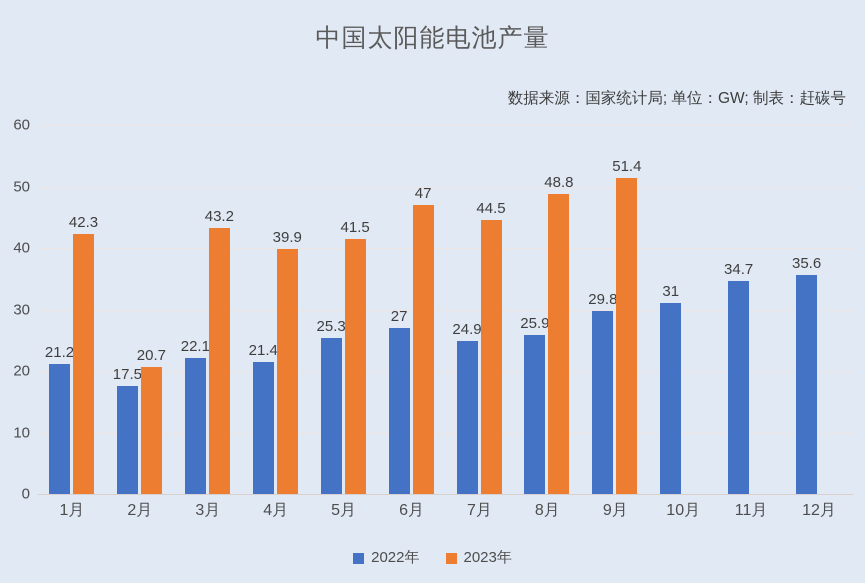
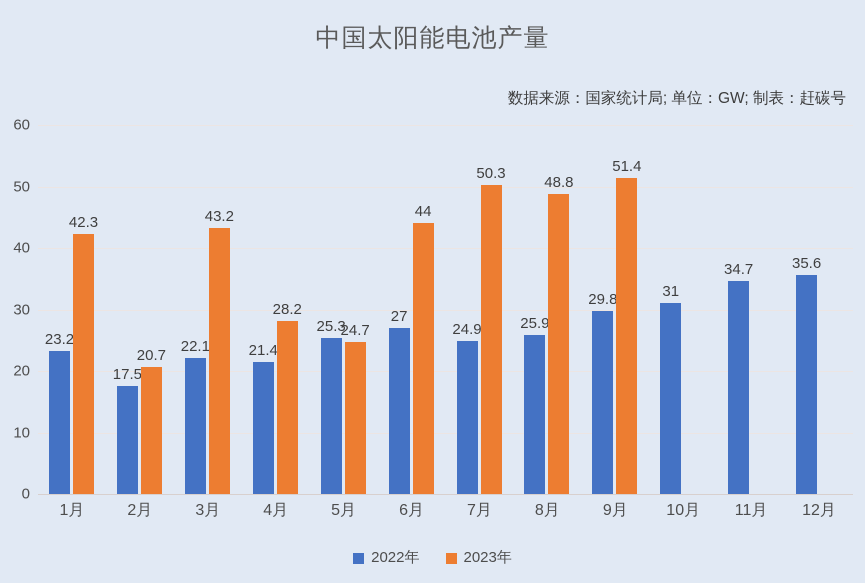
2022年/1月: 21.2 -> 23.2
2023年/4月: 39.9 -> 28.2
2023年/5月: 41.5 -> 24.7
2023年/6月: 47 -> 44
2023年/7月: 44.5 -> 50.3
